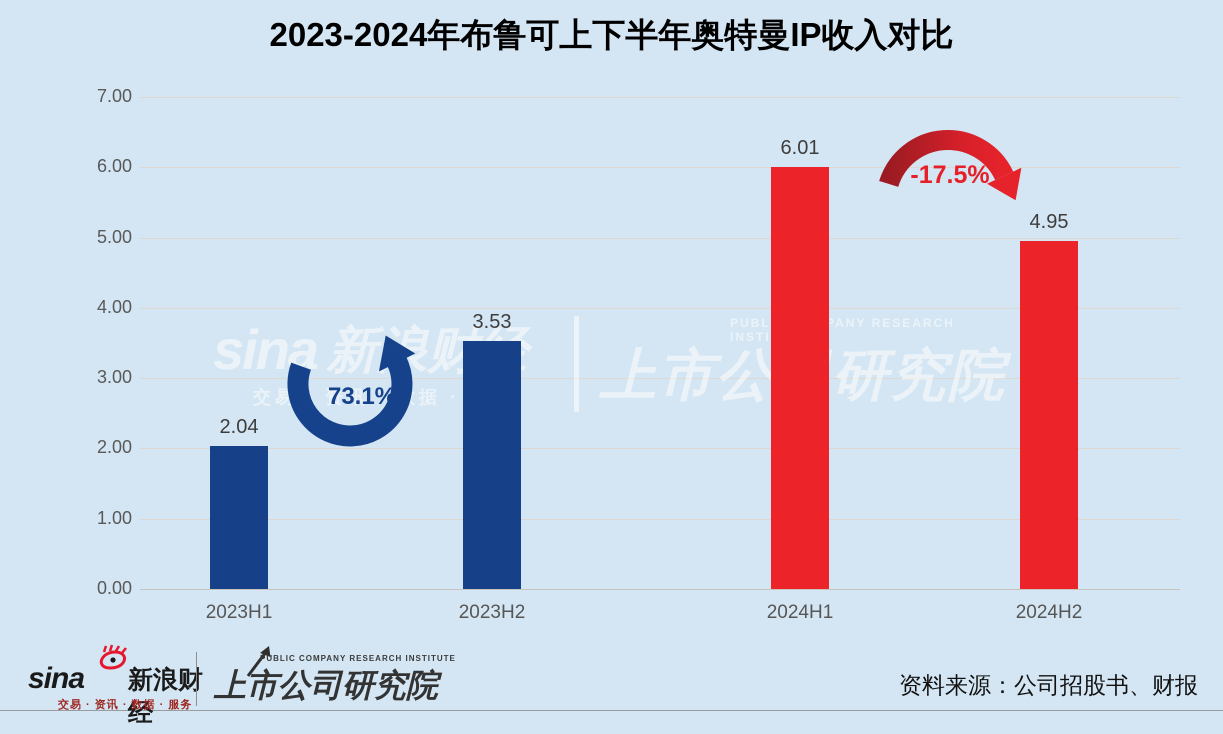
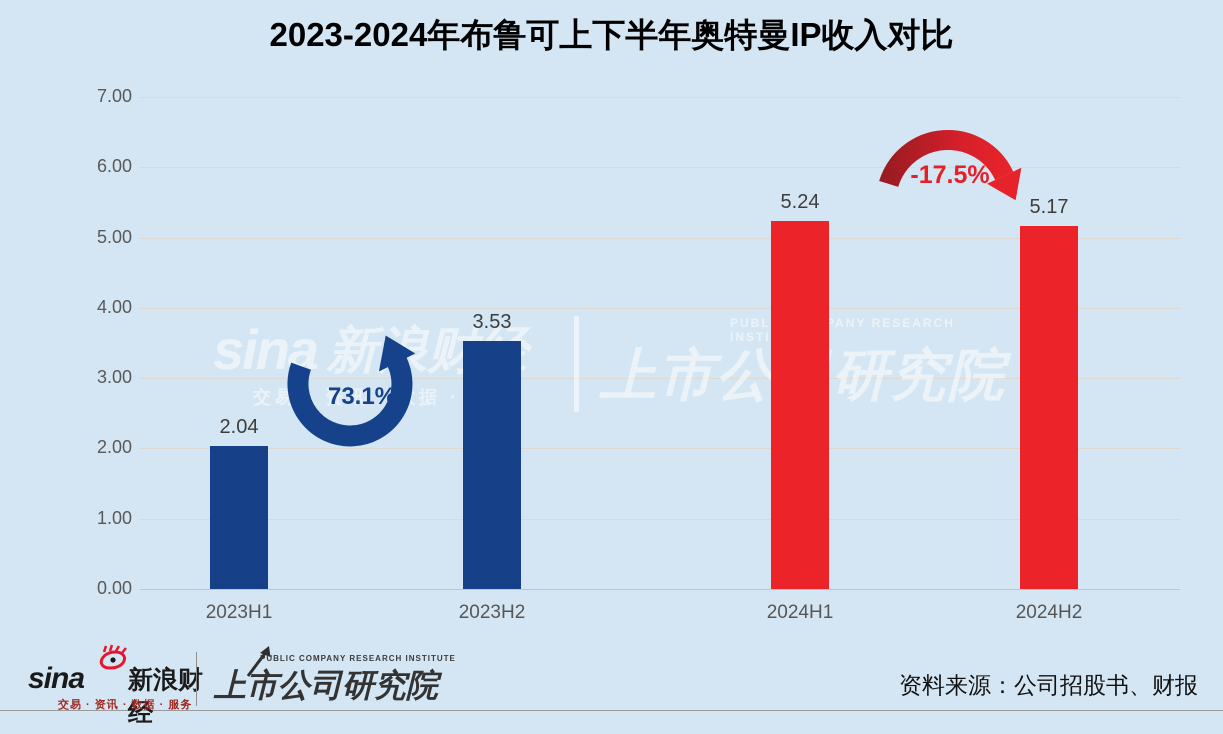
2024H1: 6.01 -> 5.24
2024H2: 4.95 -> 5.17
